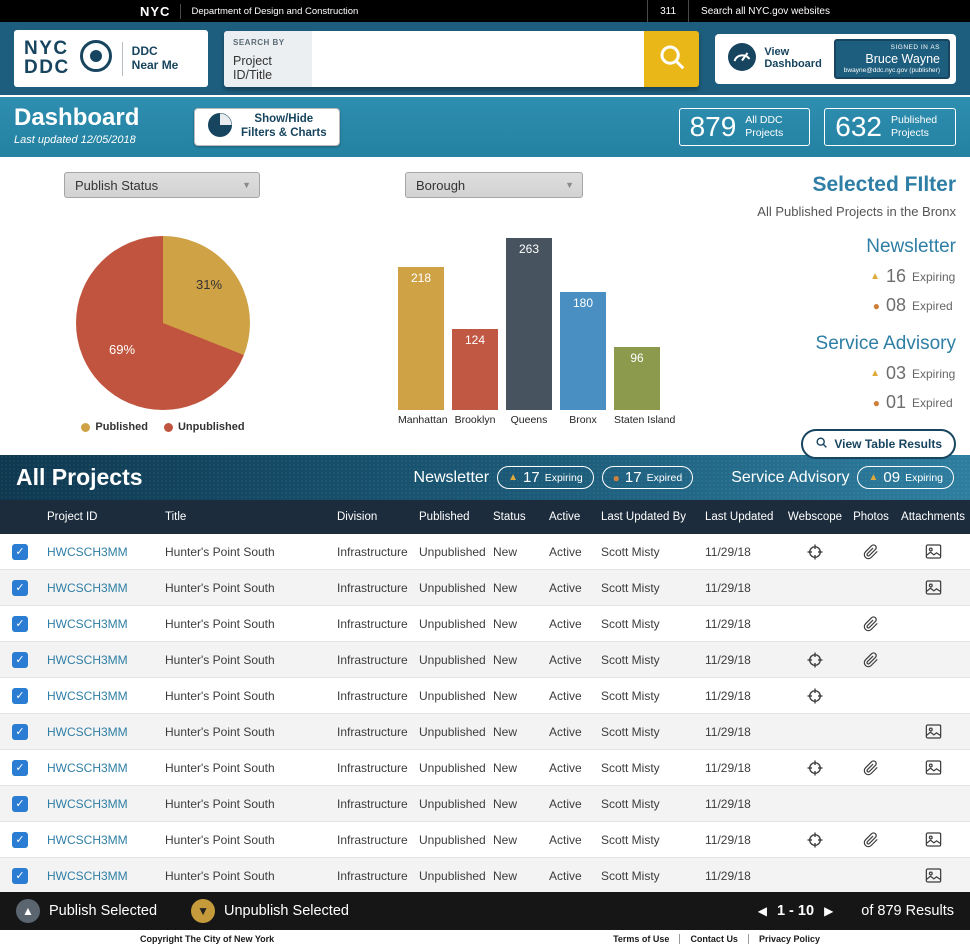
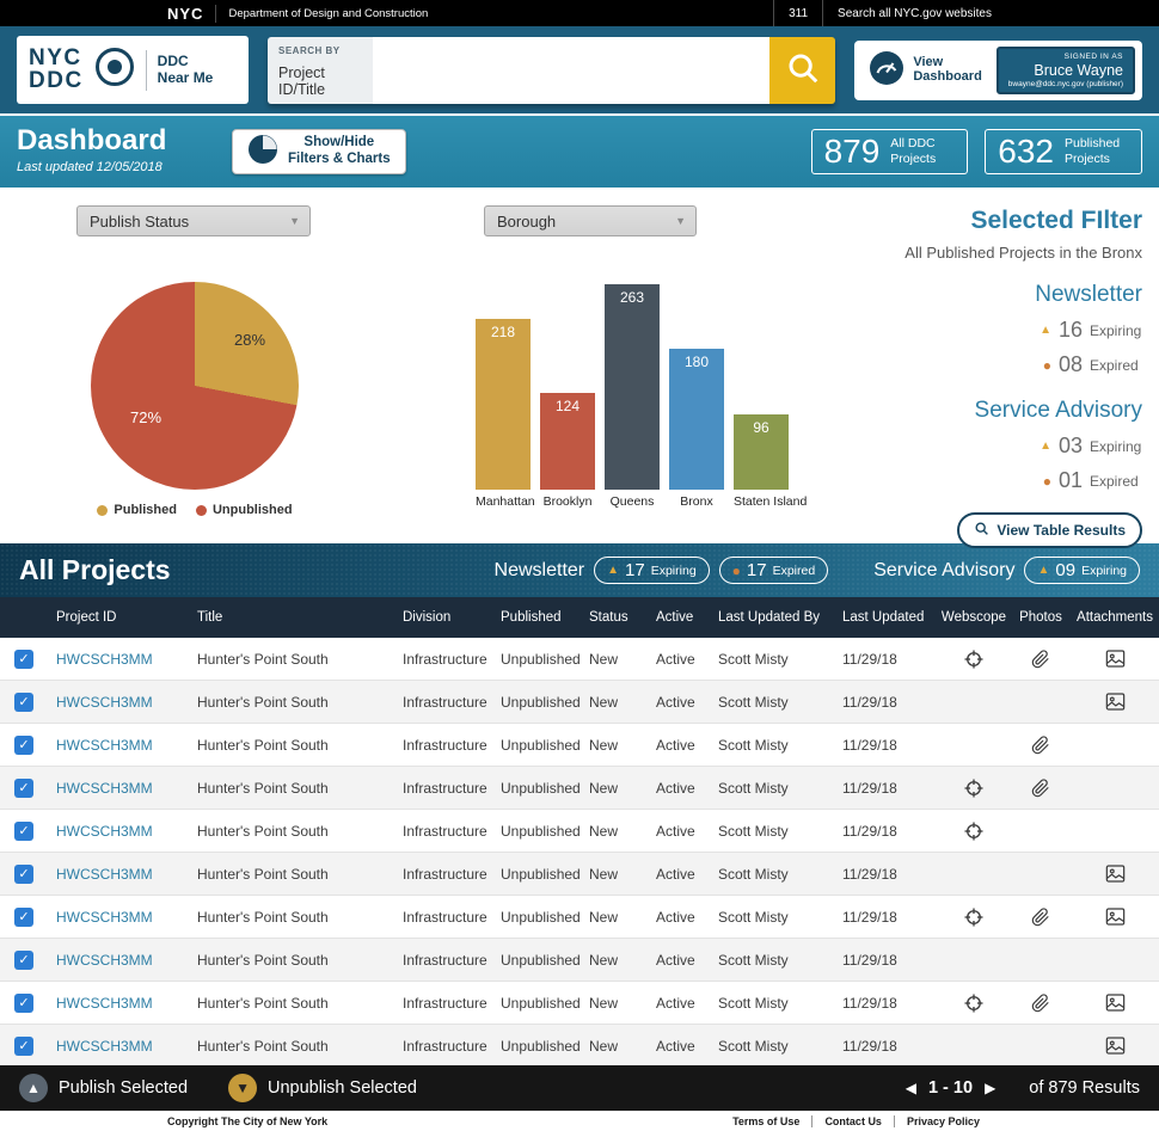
Publish Status/Published: 31% -> 28%
Publish Status/Unpublished: 69% -> 72%
